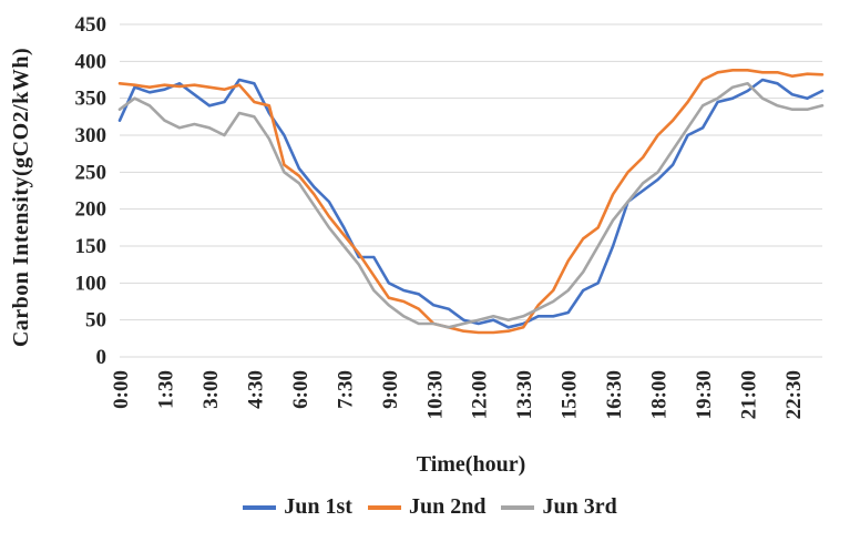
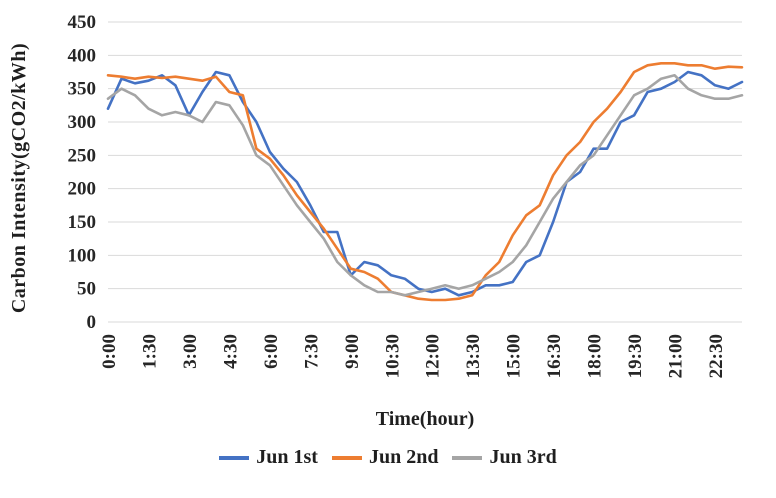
Jun 1st/3:00: 340 -> 310
Jun 1st/9:00: 100 -> 70
Jun 1st/18:00: 240 -> 260
